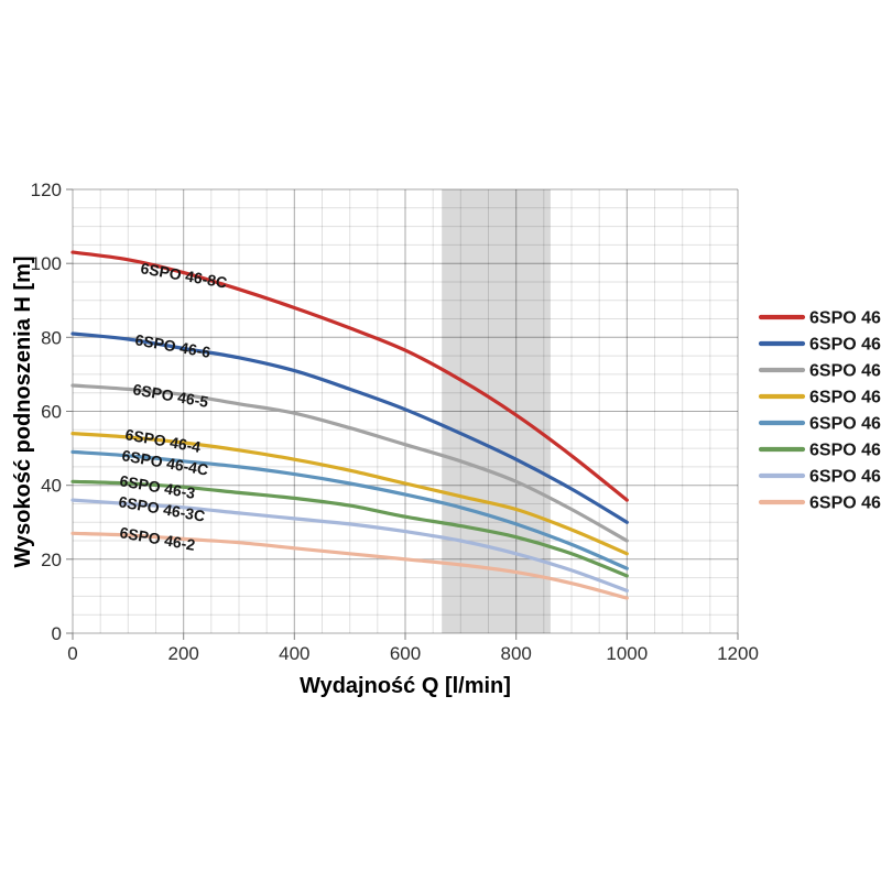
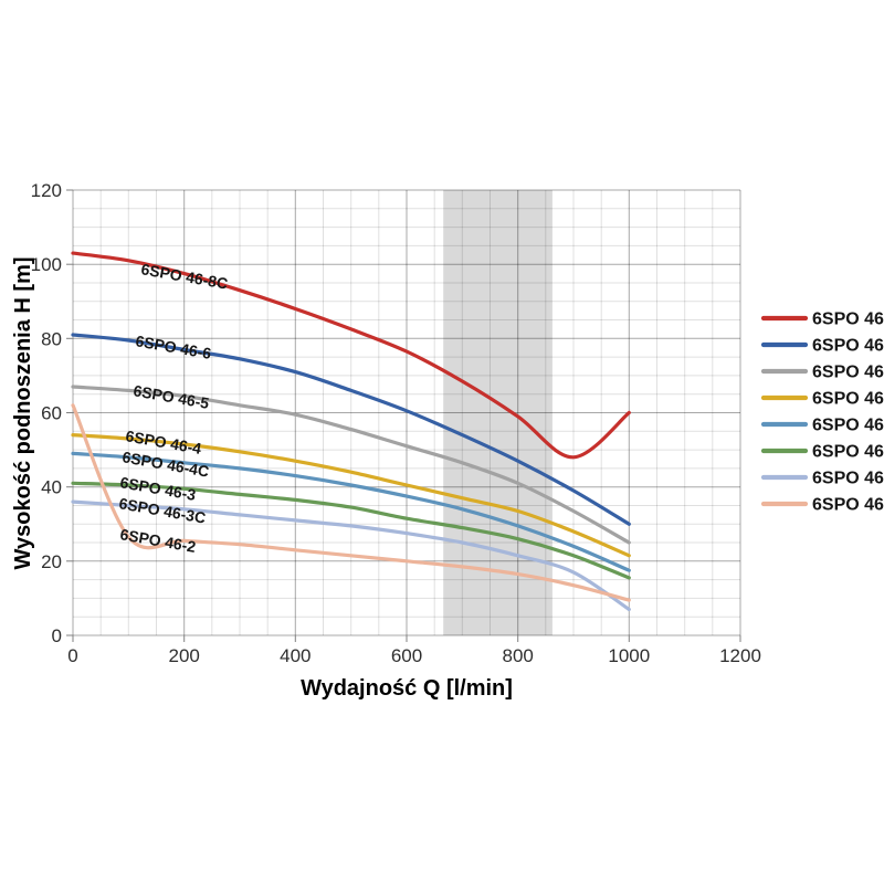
6SPO 46-2/0: 27 -> 62
6SPO 46-8C/1000: 36 -> 60
6SPO 46-3C/1000: 12 -> 7
